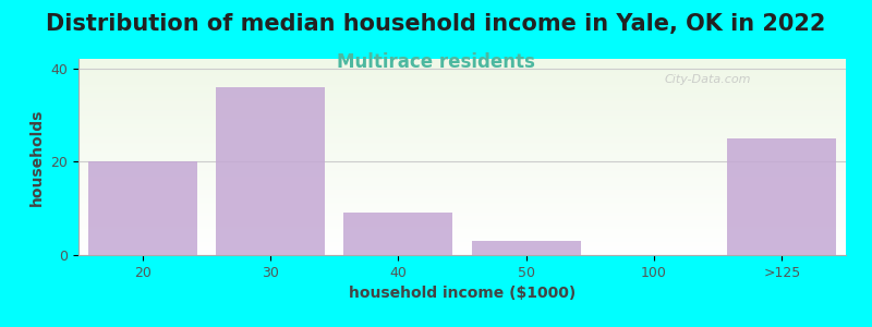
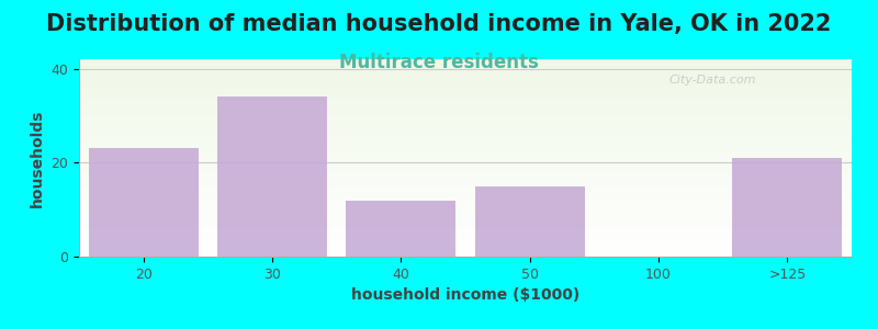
20: 20 -> 23
30: 36 -> 34
40: 9 -> 12
50: 3 -> 15
>125: 25 -> 21
